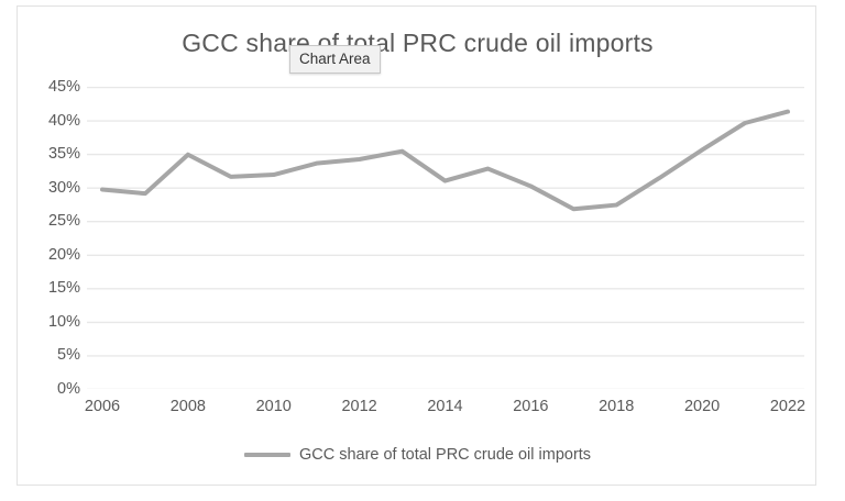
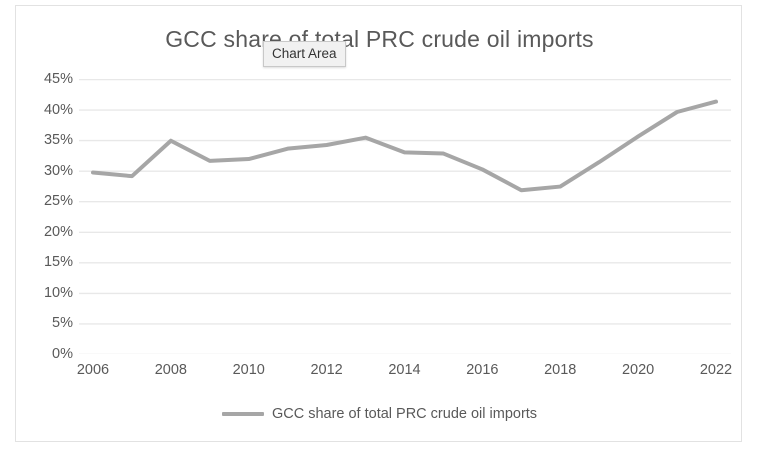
2014: 31% -> 33%
